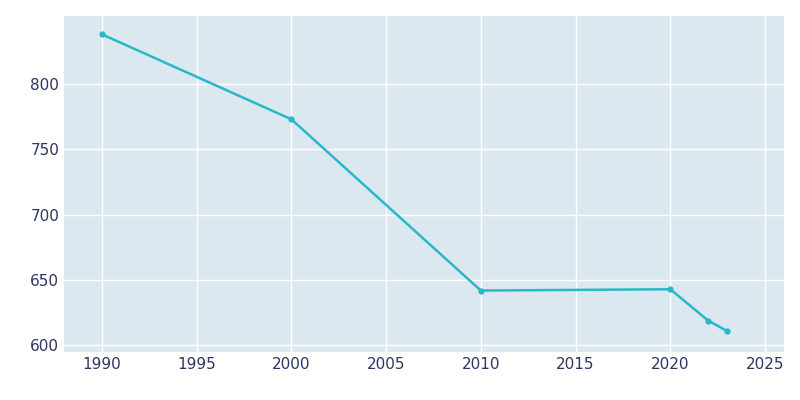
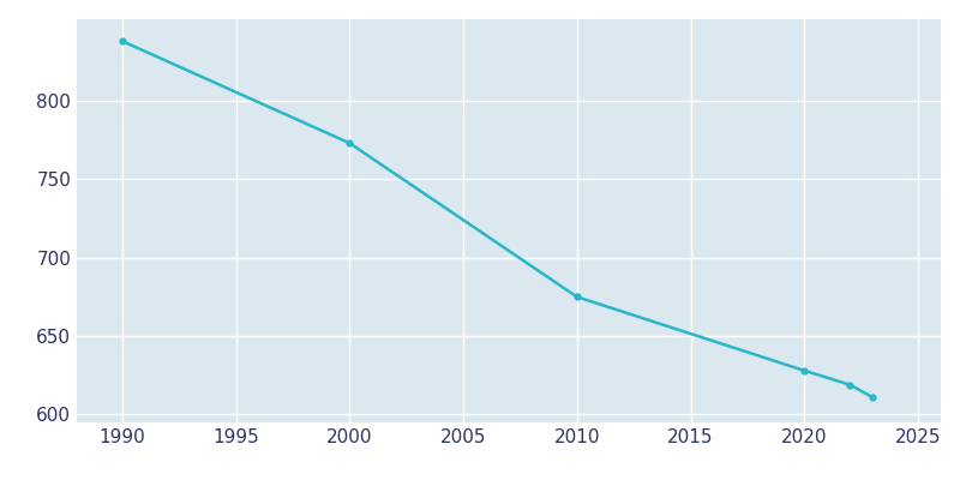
2010: 642 -> 675
2020: 643 -> 628
